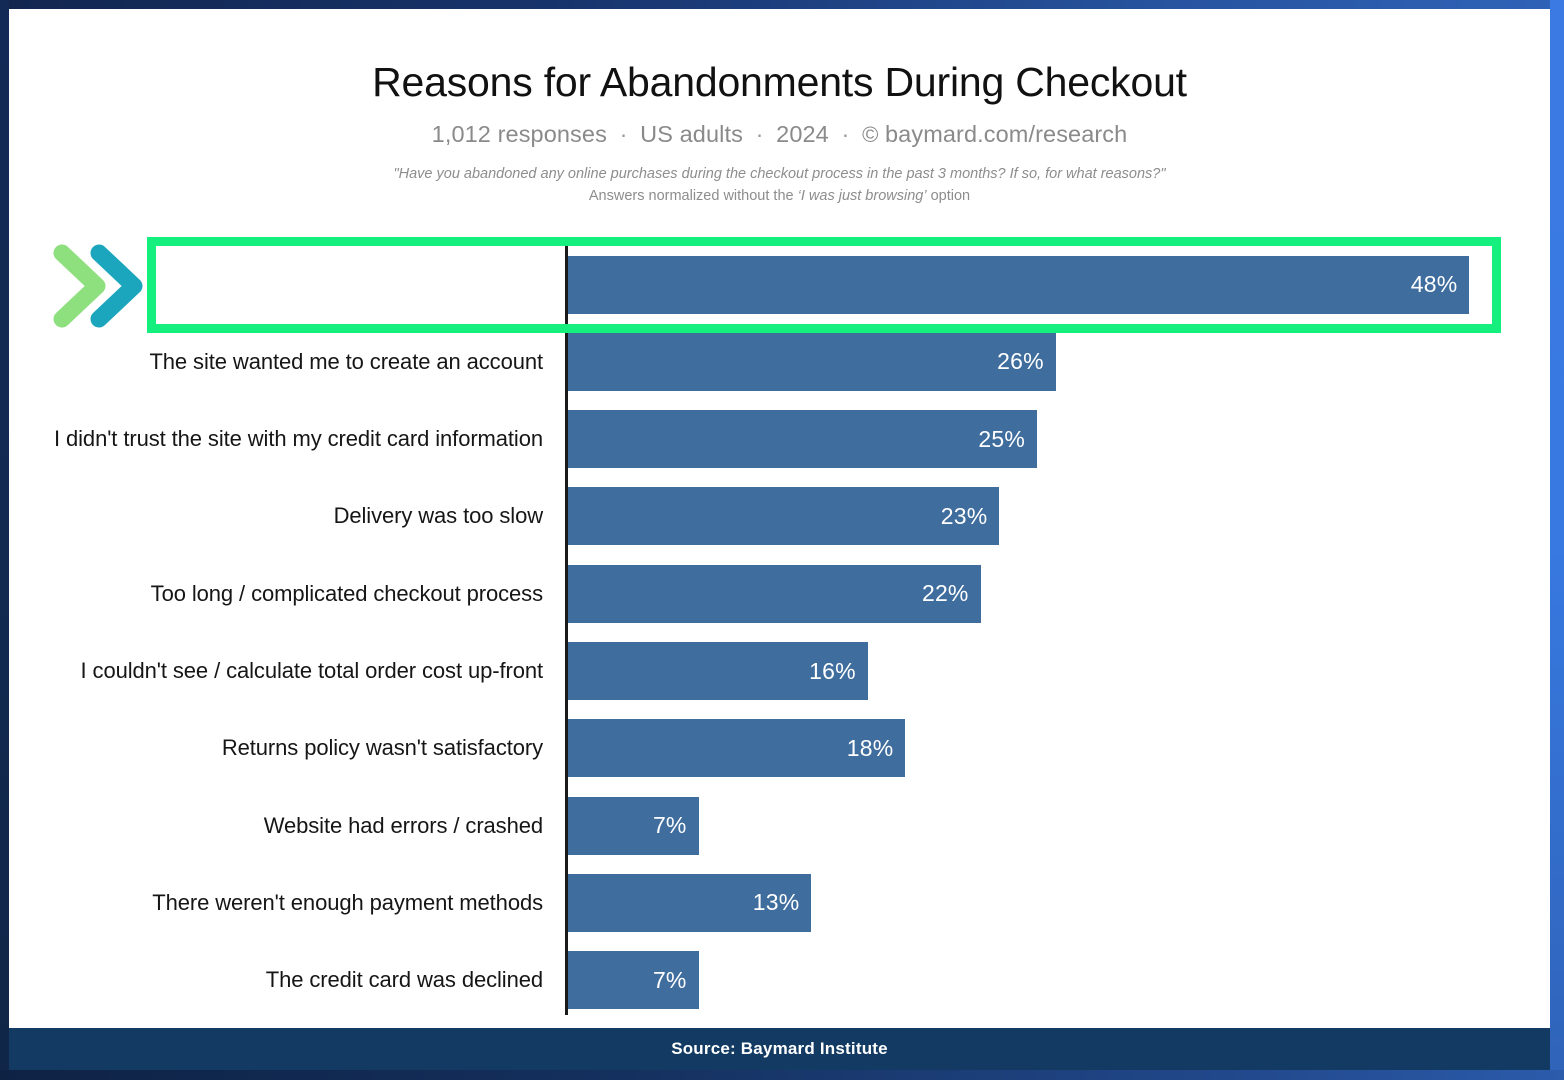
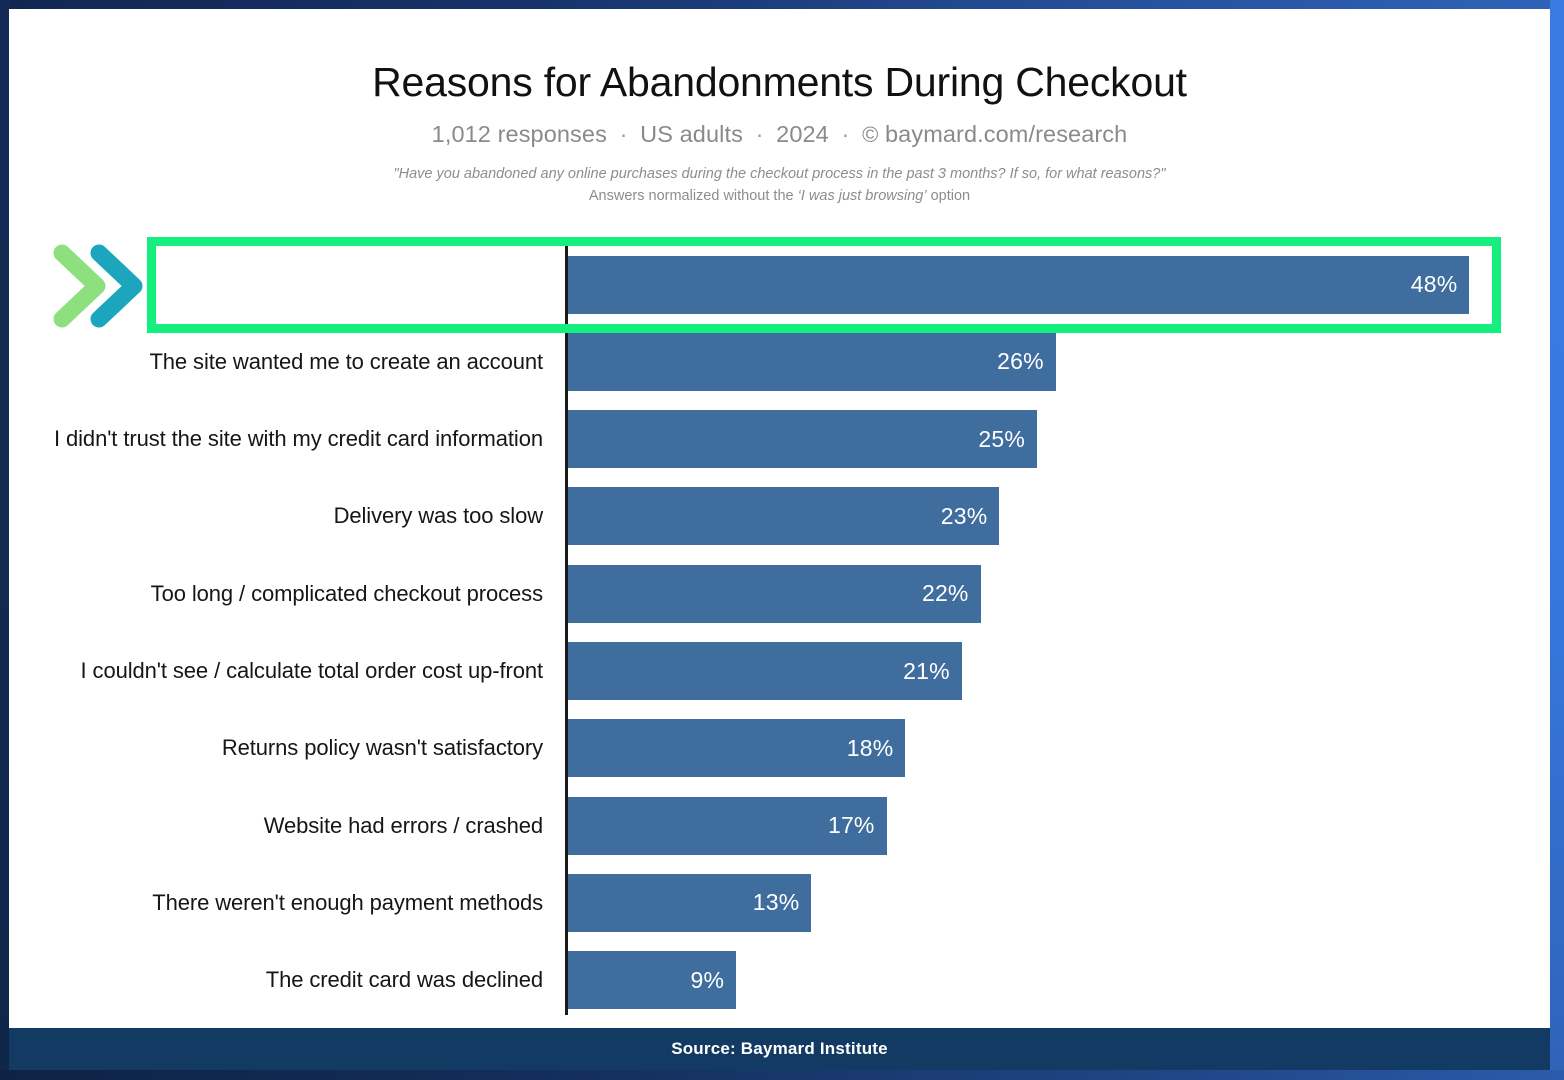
I couldn't see / calculate total order cost up-front: 16% -> 21%
Website had errors / crashed: 7% -> 17%
The credit card was declined: 7% -> 9%
